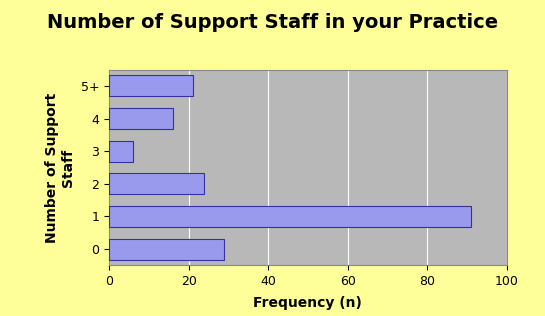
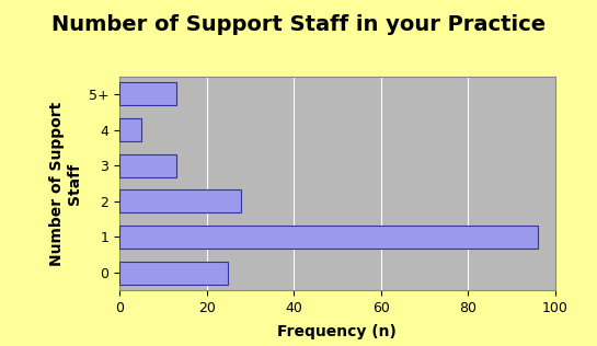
5+: 21 -> 13
4: 16 -> 5
3: 6 -> 13
2: 24 -> 28
1: 91 -> 96
0: 29 -> 25
